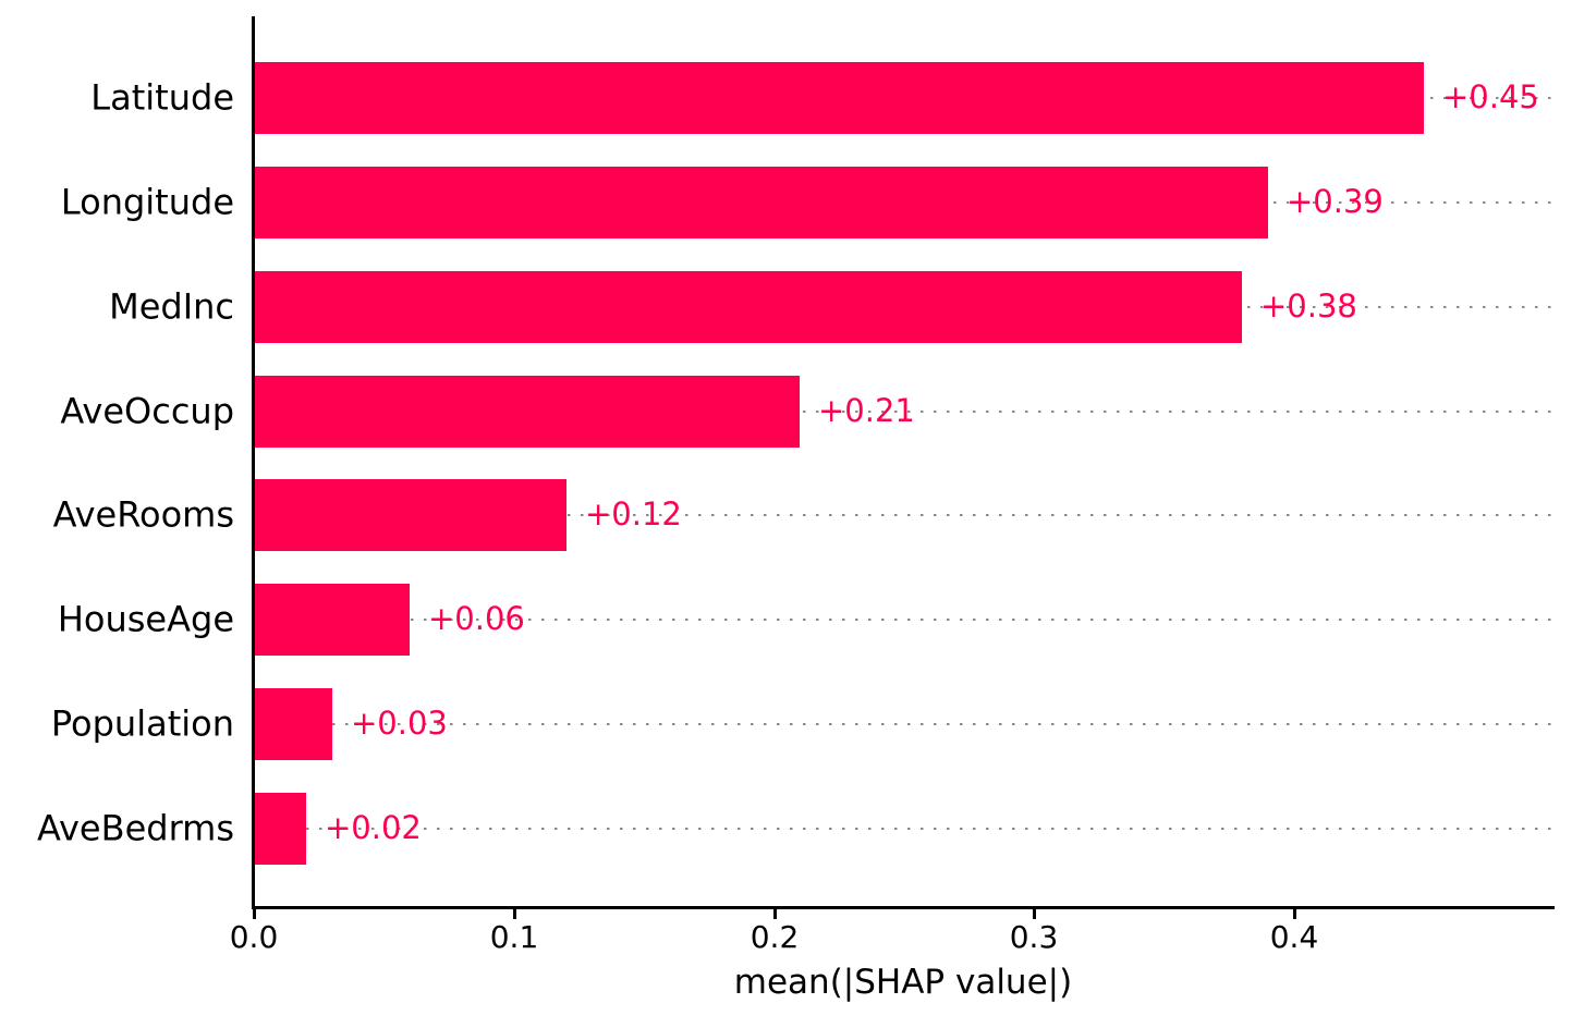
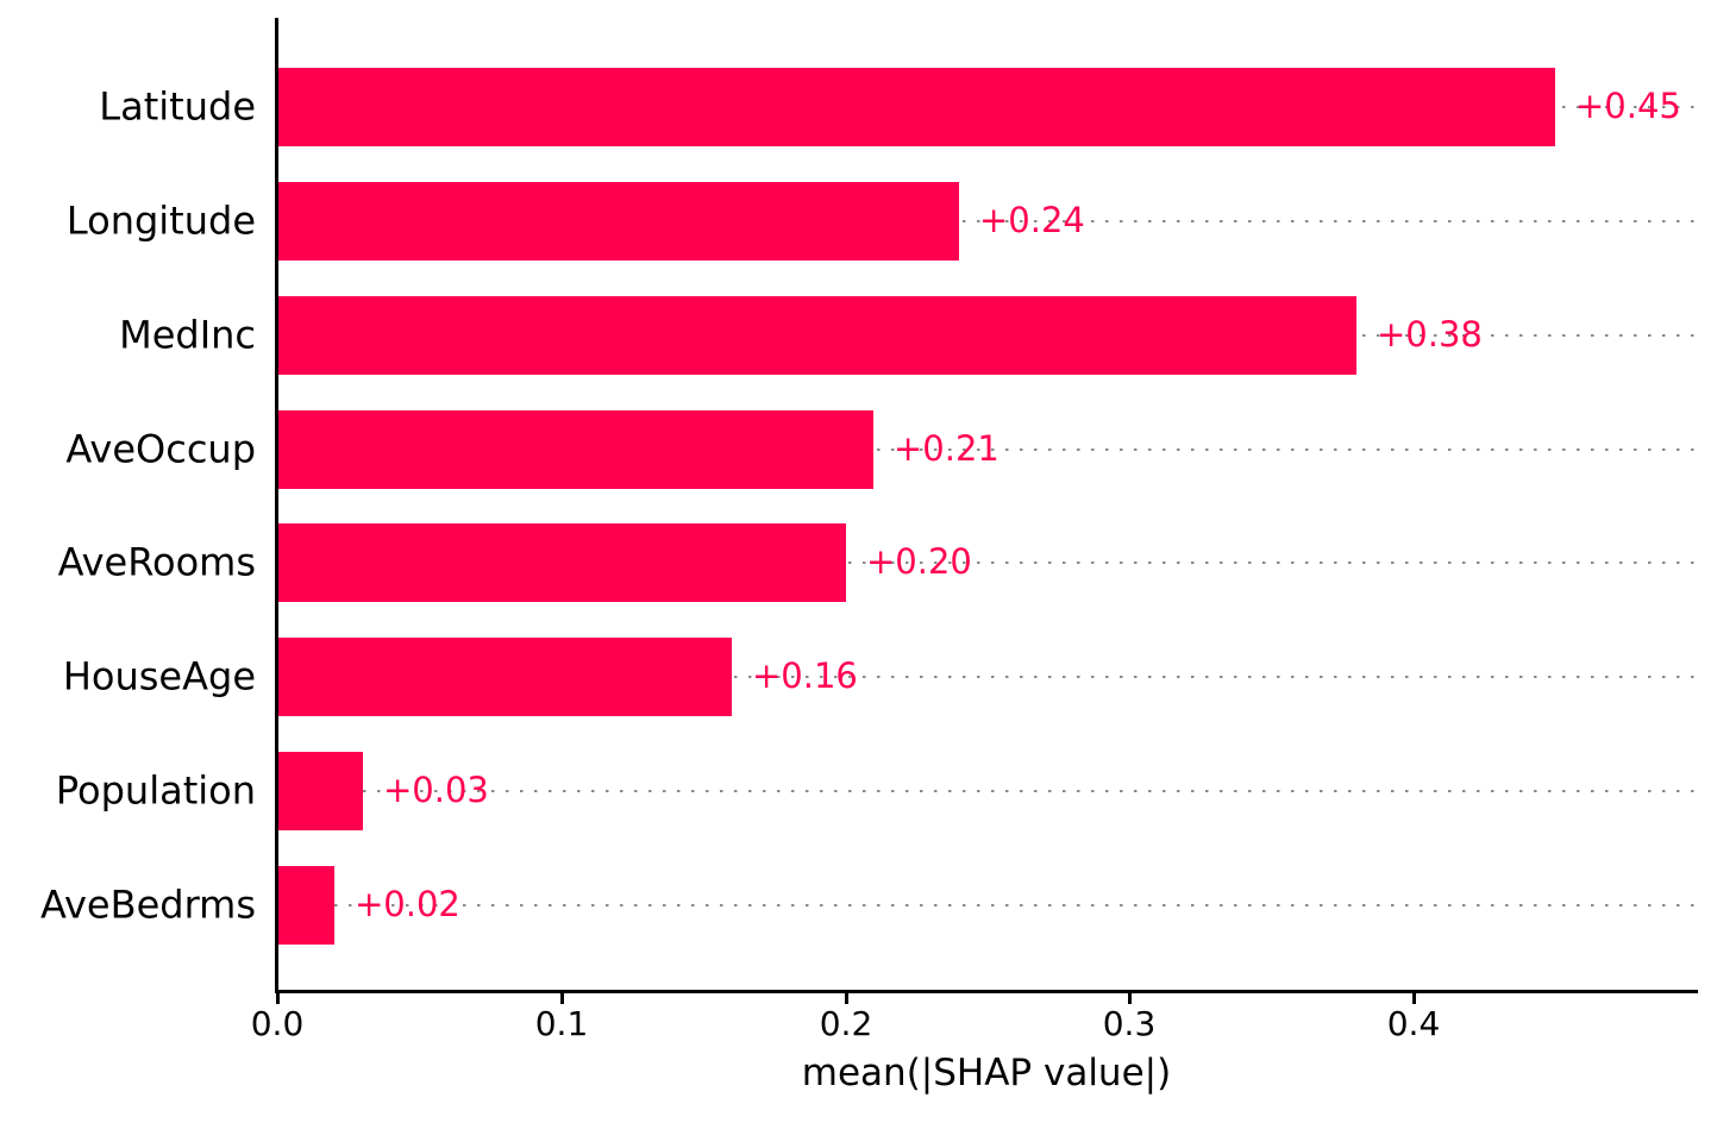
Longitude: +0.39 -> +0.24
AveRooms: +0.12 -> +0.20
HouseAge: +0.06 -> +0.16
